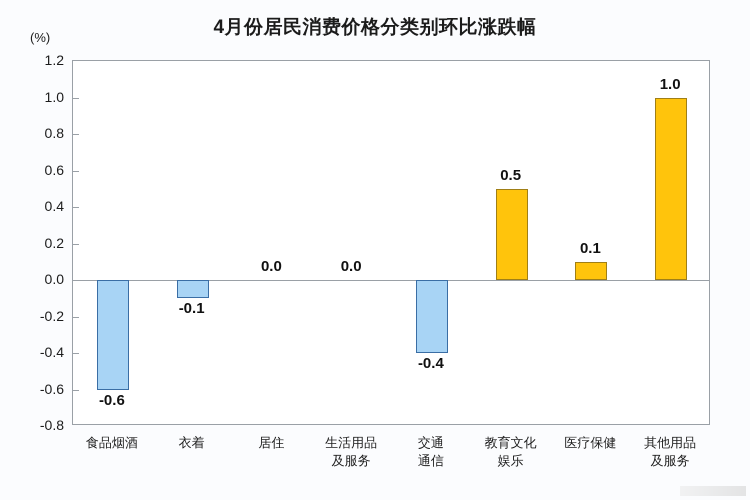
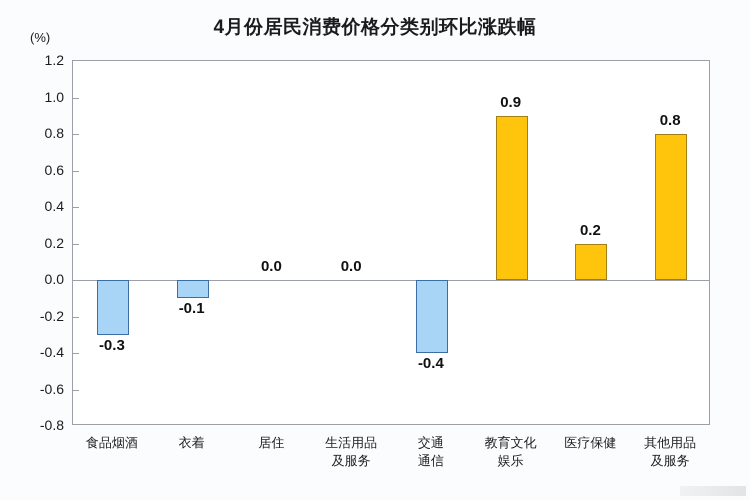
食品烟酒: -0.6 -> -0.3
教育文化 娱乐: 0.5 -> 0.9
医疗保健: 0.1 -> 0.2
其他用品 及服务: 1.0 -> 0.8
